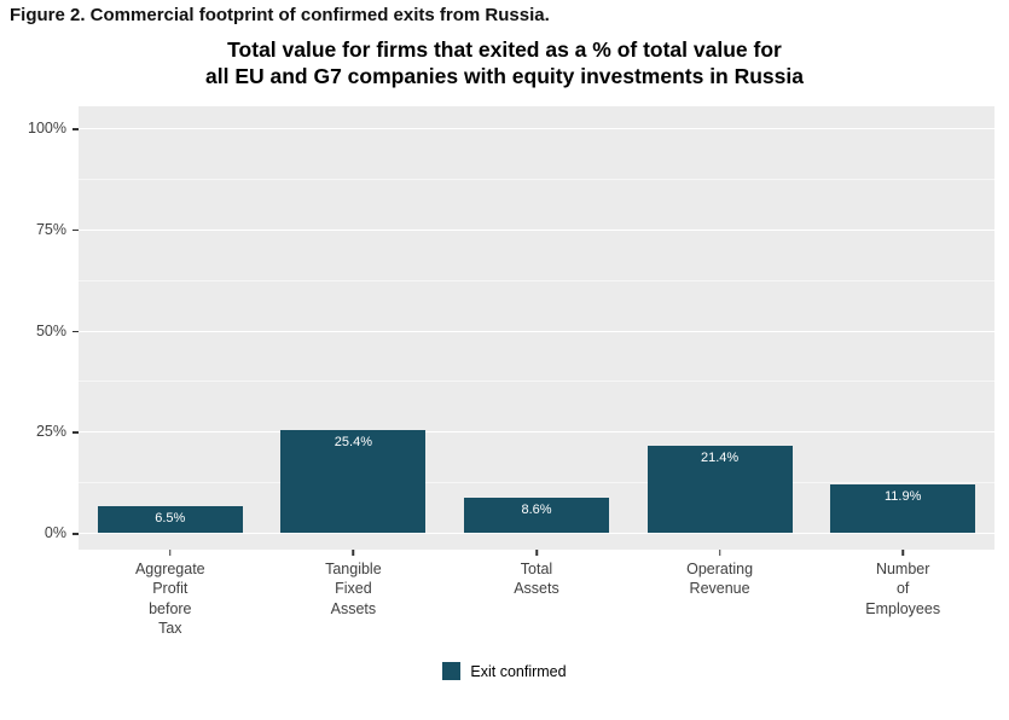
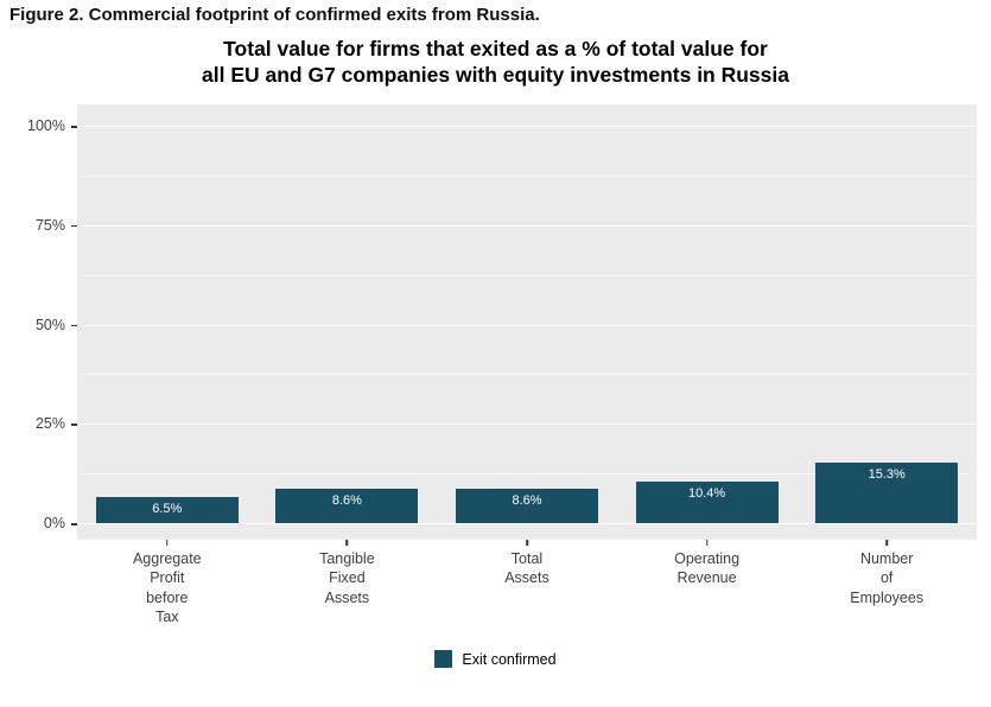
Tangible Fixed Assets: 25.4% -> 8.6%
Operating Revenue: 21.4% -> 10.4%
Number of Employees: 11.9% -> 15.3%
